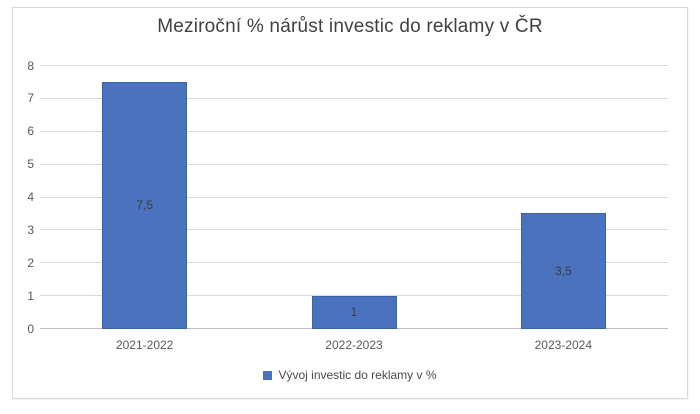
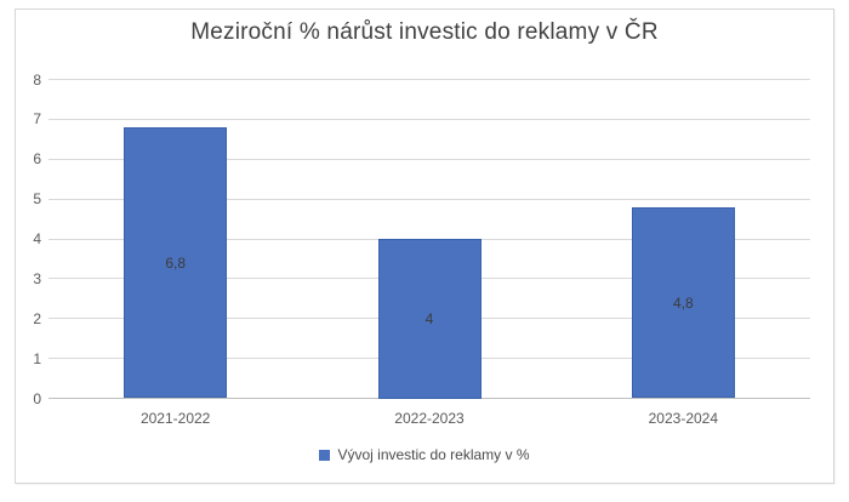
2021-2022: 7,5 -> 6,8
2022-2023: 1 -> 4
2023-2024: 3,5 -> 4,8
